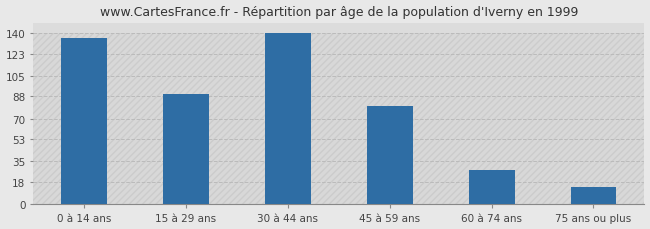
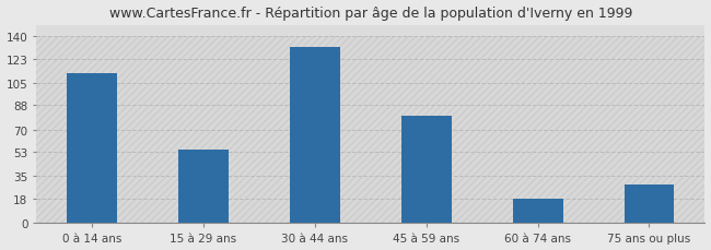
0 à 14 ans: 136 -> 112
15 à 29 ans: 90 -> 55
30 à 44 ans: 140 -> 132
60 à 74 ans: 28 -> 18
75 ans ou plus: 14 -> 29
